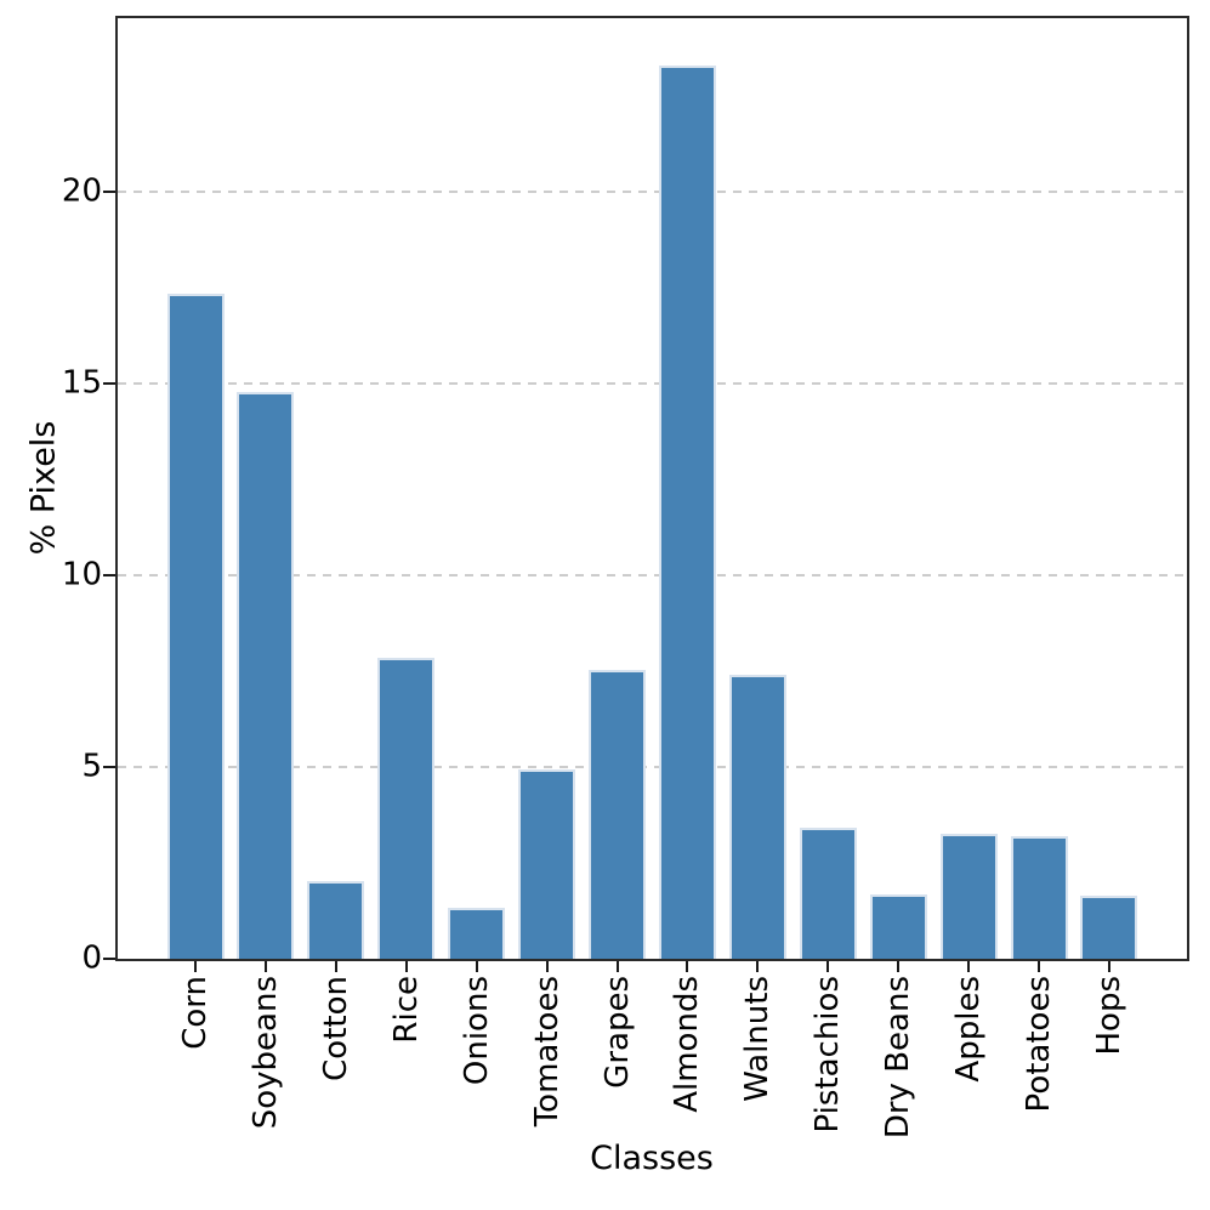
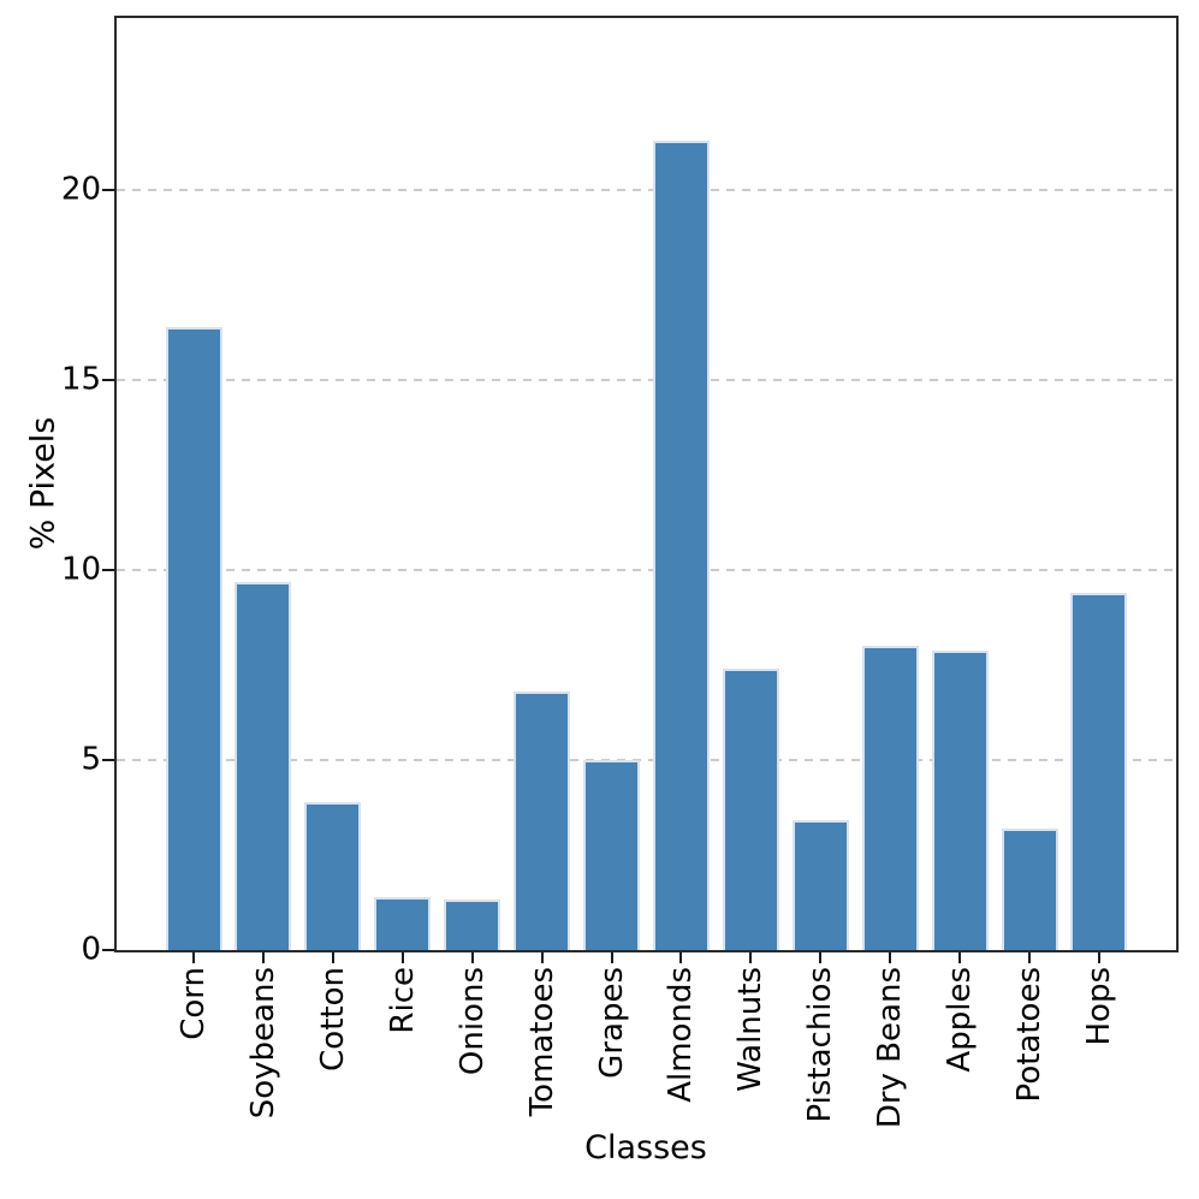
Corn: 17.4 -> 16.4
Soybeans: 14.8 -> 9.7
Cotton: 2.0 -> 3.9
Rice: 7.8 -> 1.4
Tomatoes: 4.9 -> 6.8
Grapes: 7.5 -> 5.0
Almonds: 23.3 -> 21.3
Dry Beans: 1.7 -> 8.0
Apples: 3.3 -> 7.9
Hops: 1.7 -> 9.4
